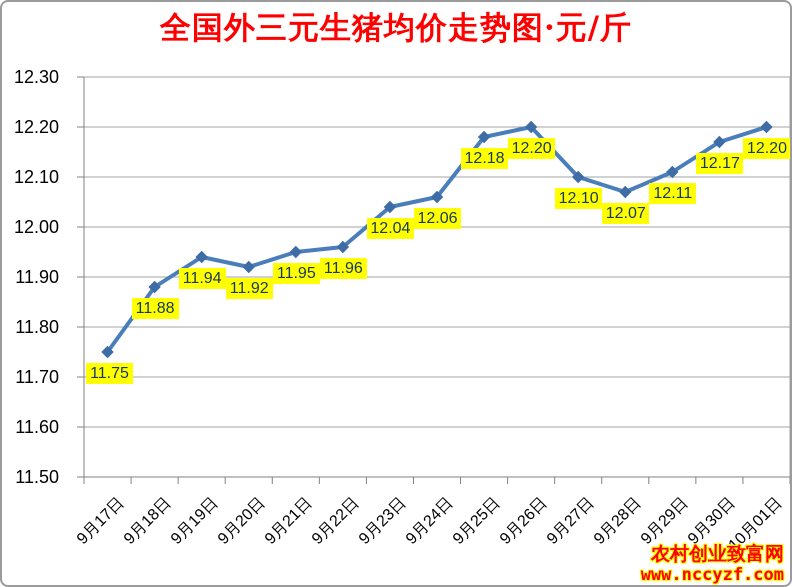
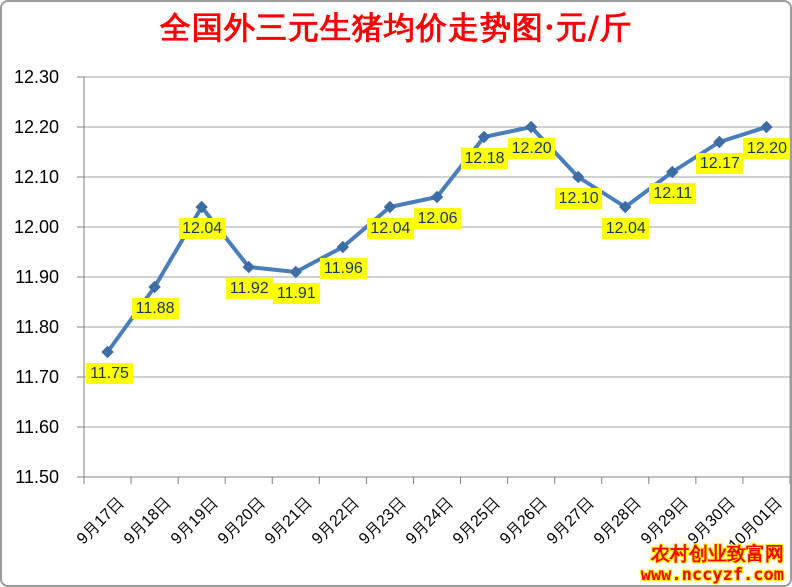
9月19日: 11.94 -> 12.04
9月21日: 11.95 -> 11.91
9月28日: 12.07 -> 12.04
